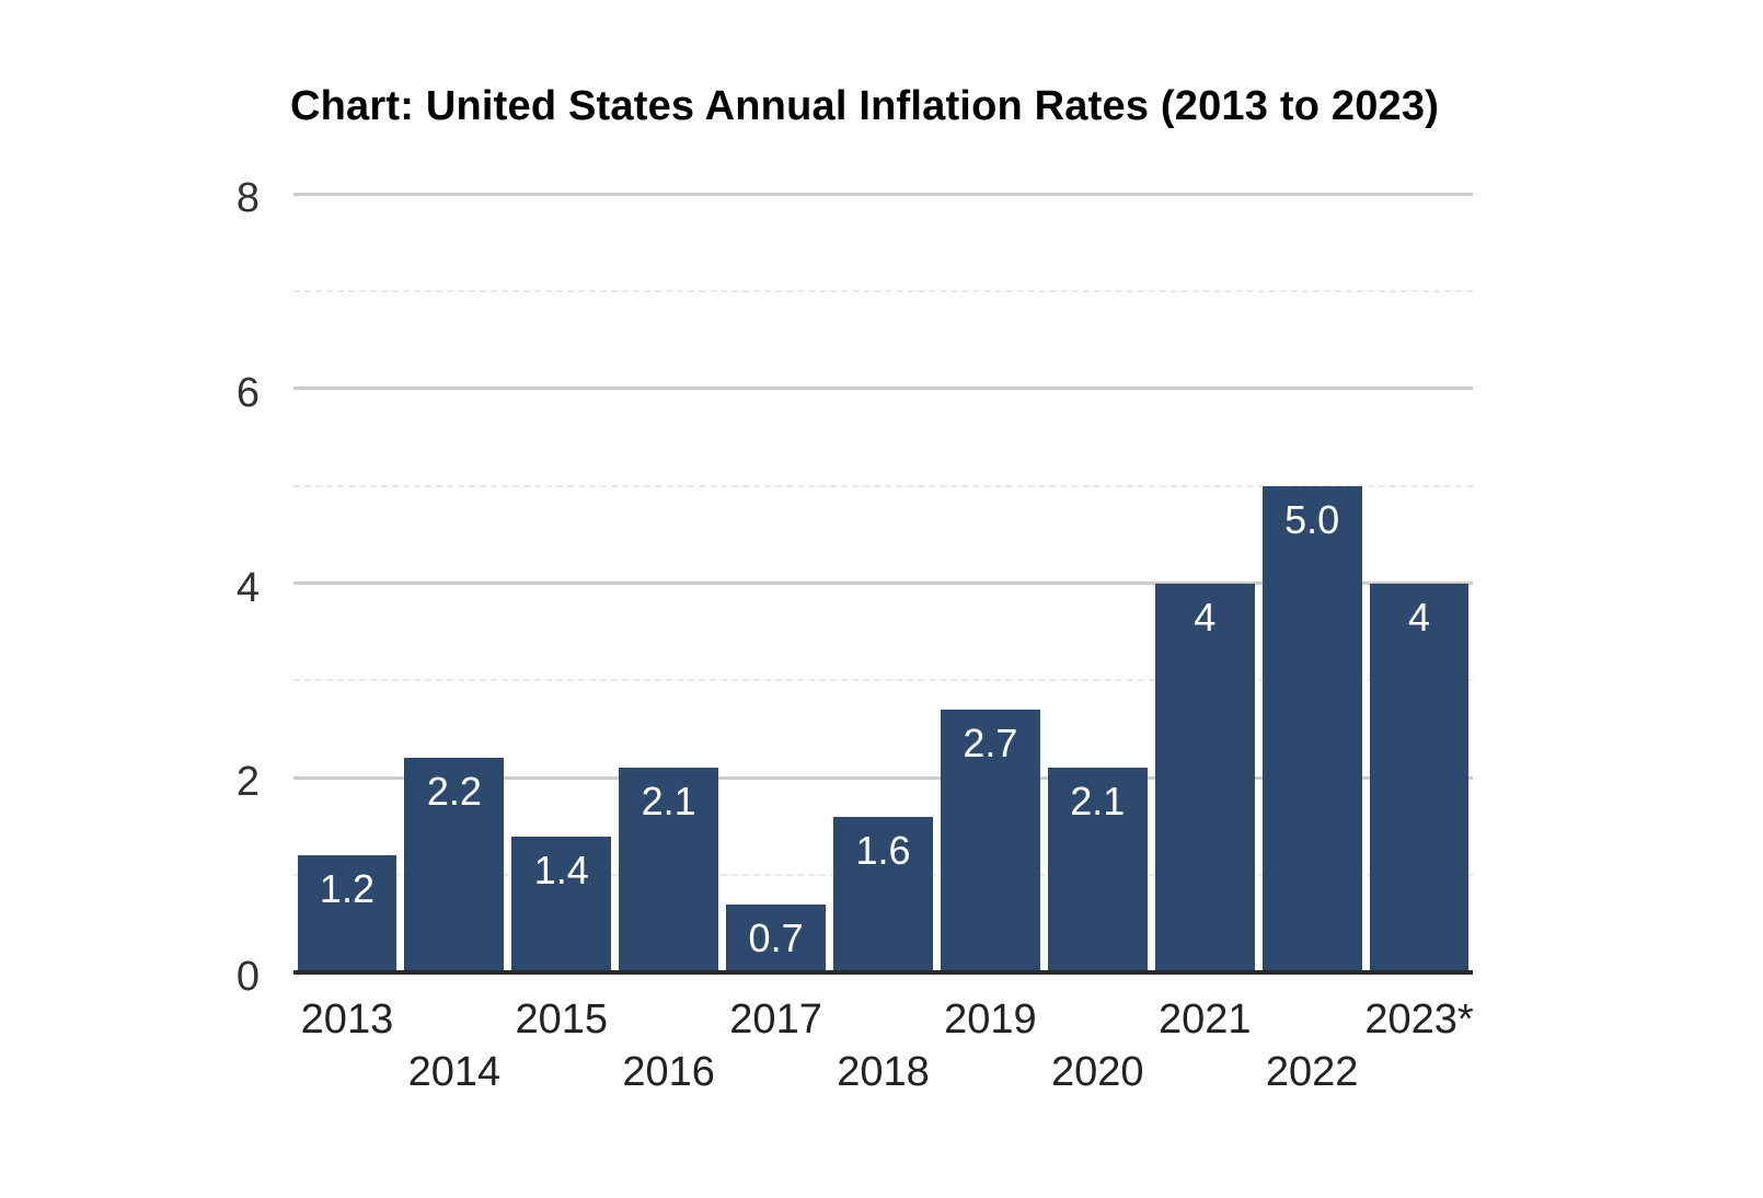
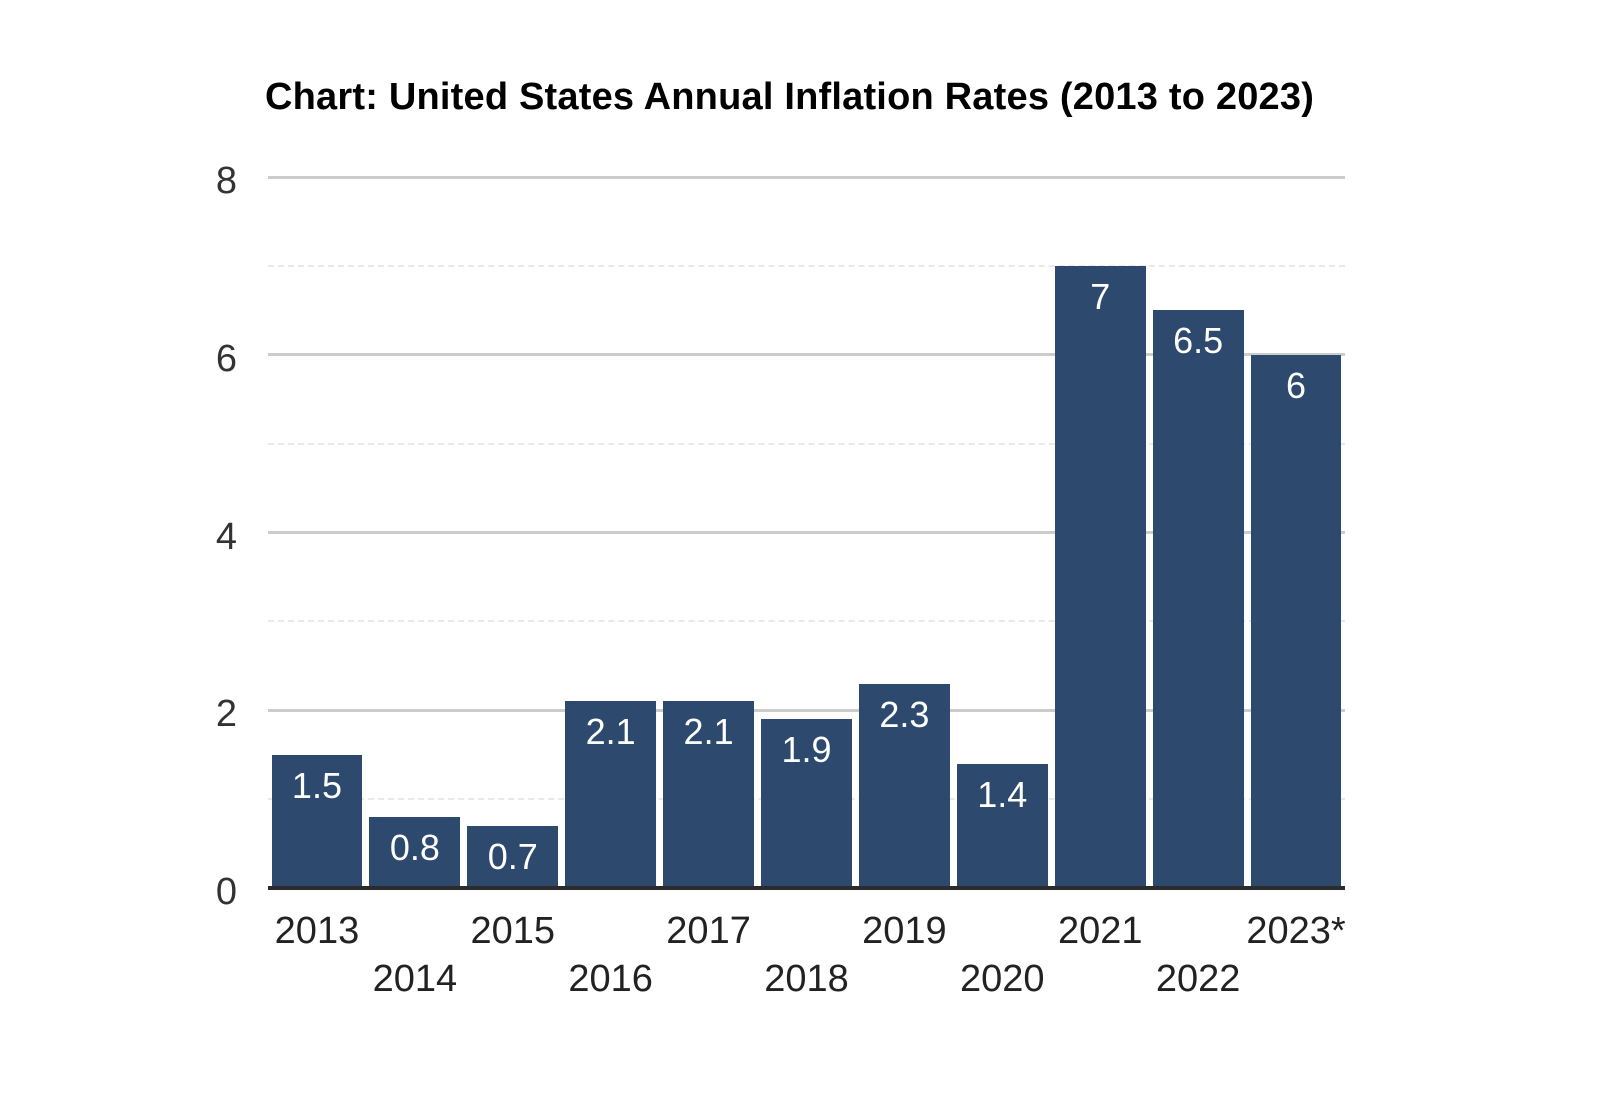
2013: 1.2 -> 1.5
2014: 2.2 -> 0.8
2015: 1.4 -> 0.7
2017: 0.7 -> 2.1
2018: 1.6 -> 1.9
2019: 2.7 -> 2.3
2020: 2.1 -> 1.4
2021: 4 -> 7
2022: 5.0 -> 6.5
2023*: 4 -> 6
